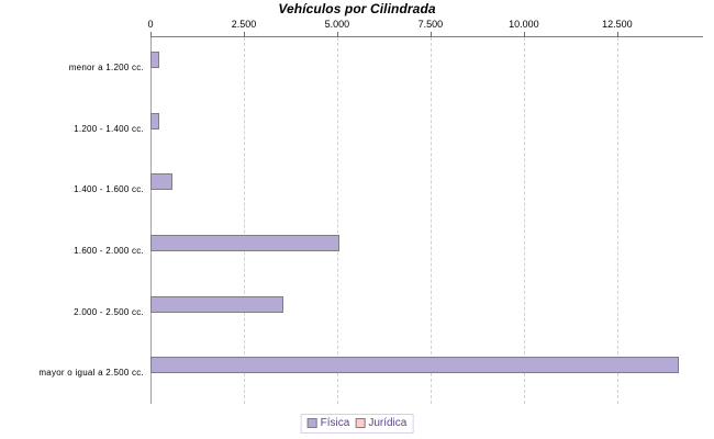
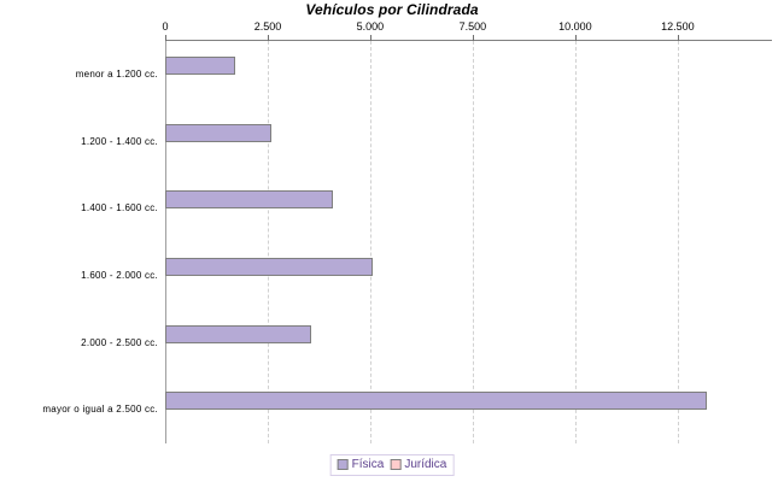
Física/menor a 1.200 cc.: 200 -> 1700
Física/1.200 - 1.400 cc.: 200 -> 2600
Física/1.400 - 1.600 cc.: 600 -> 4100
Física/mayor o igual a 2.500 cc.: 14200 -> 13200
